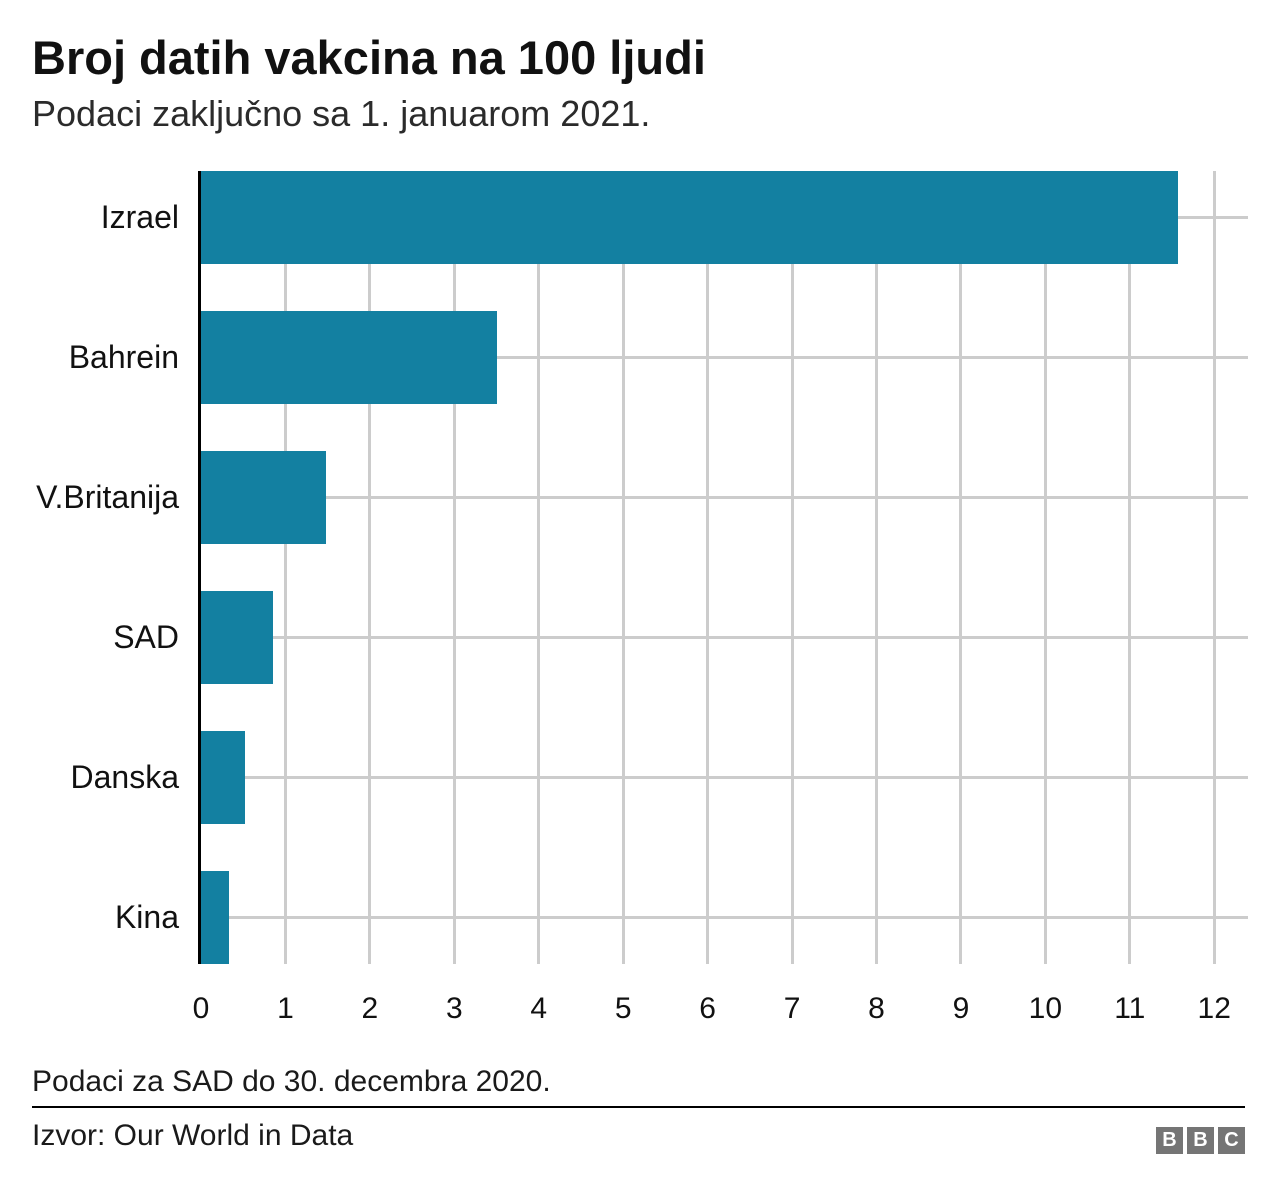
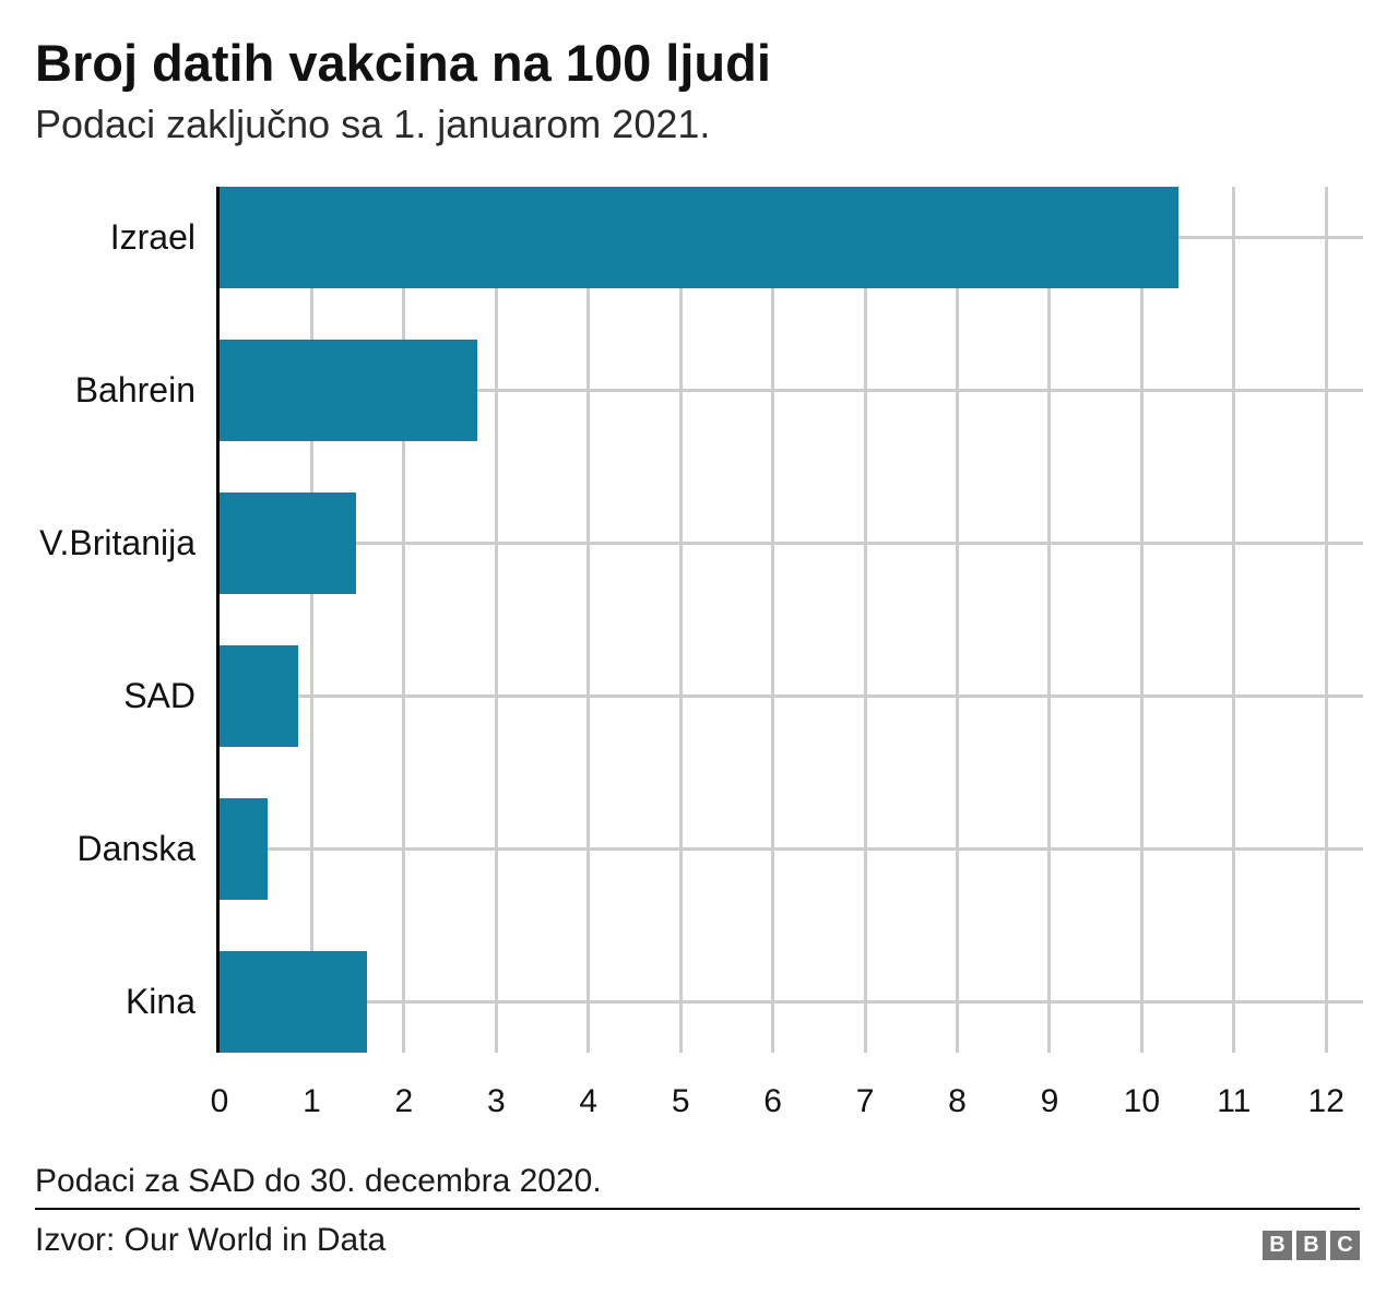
Izrael: 11.6 -> 10.4
Bahrein: 3.5 -> 2.8
Kina: 0.3 -> 1.6
